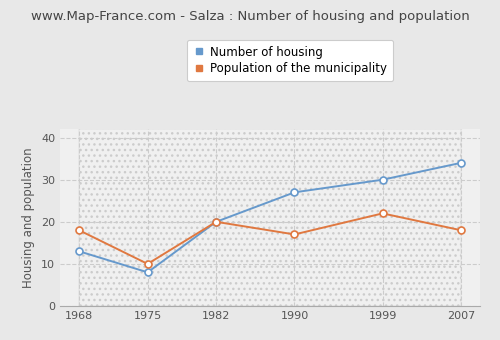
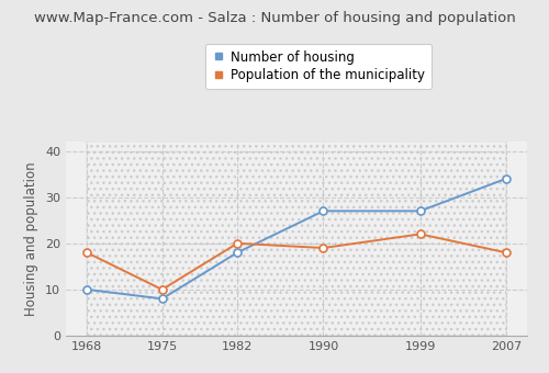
Number of housing/1968: 13 -> 10
Number of housing/1982: 20 -> 18
Population of the municipality/1990: 17 -> 19
Number of housing/1999: 30 -> 27
